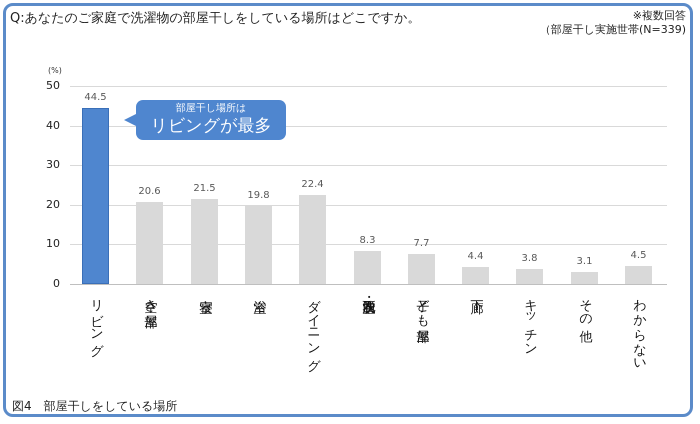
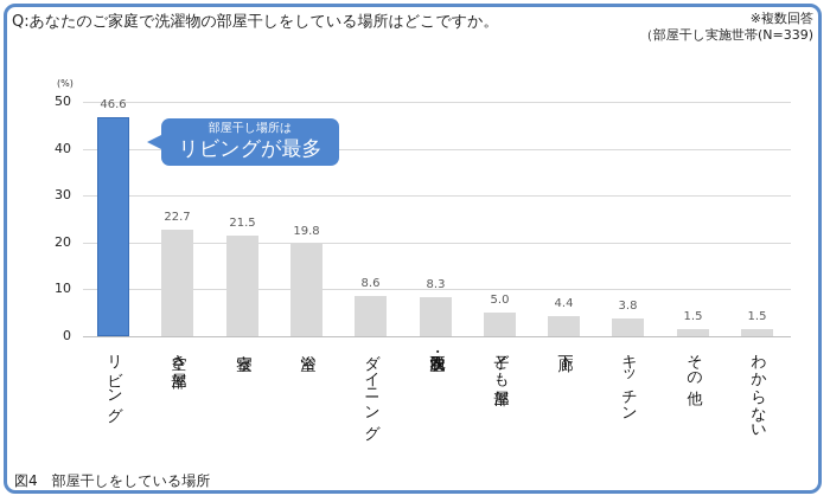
リビング: 44.5 -> 46.6
空き部屋: 20.6 -> 22.7
ダイニング: 22.4 -> 8.6
子ども部屋: 7.7 -> 5.0
その他: 3.1 -> 1.5
わからない: 4.5 -> 1.5
